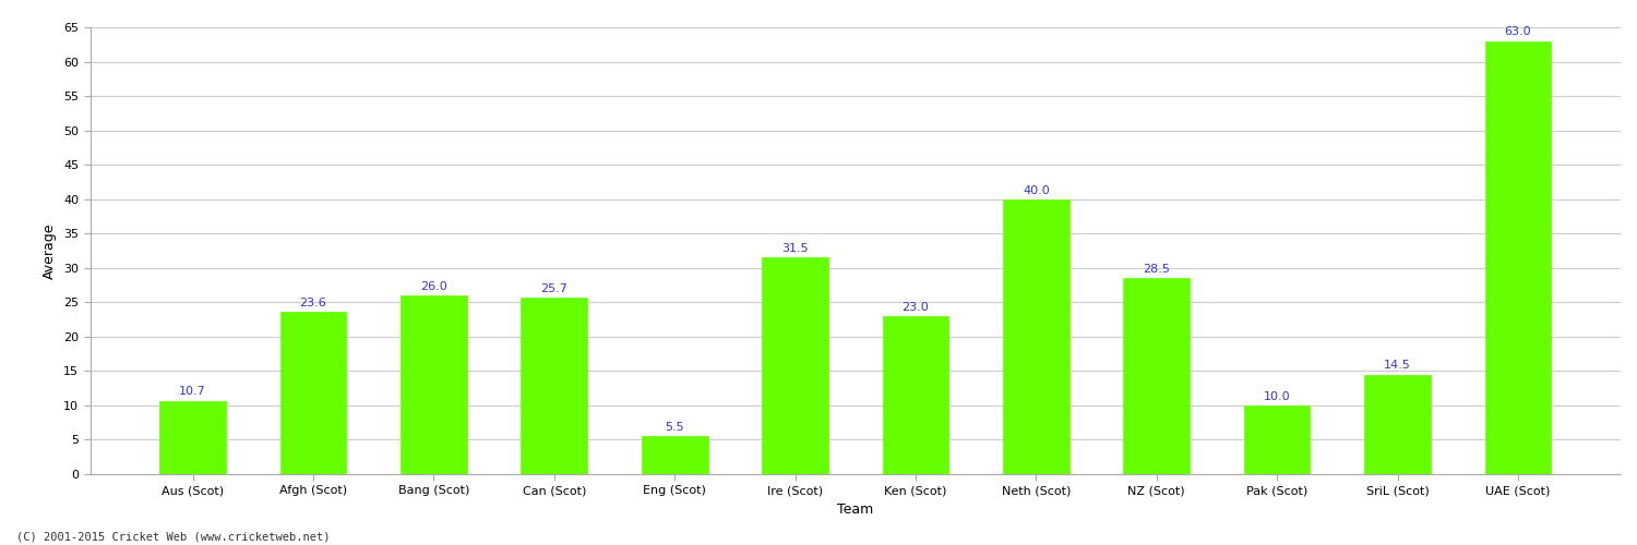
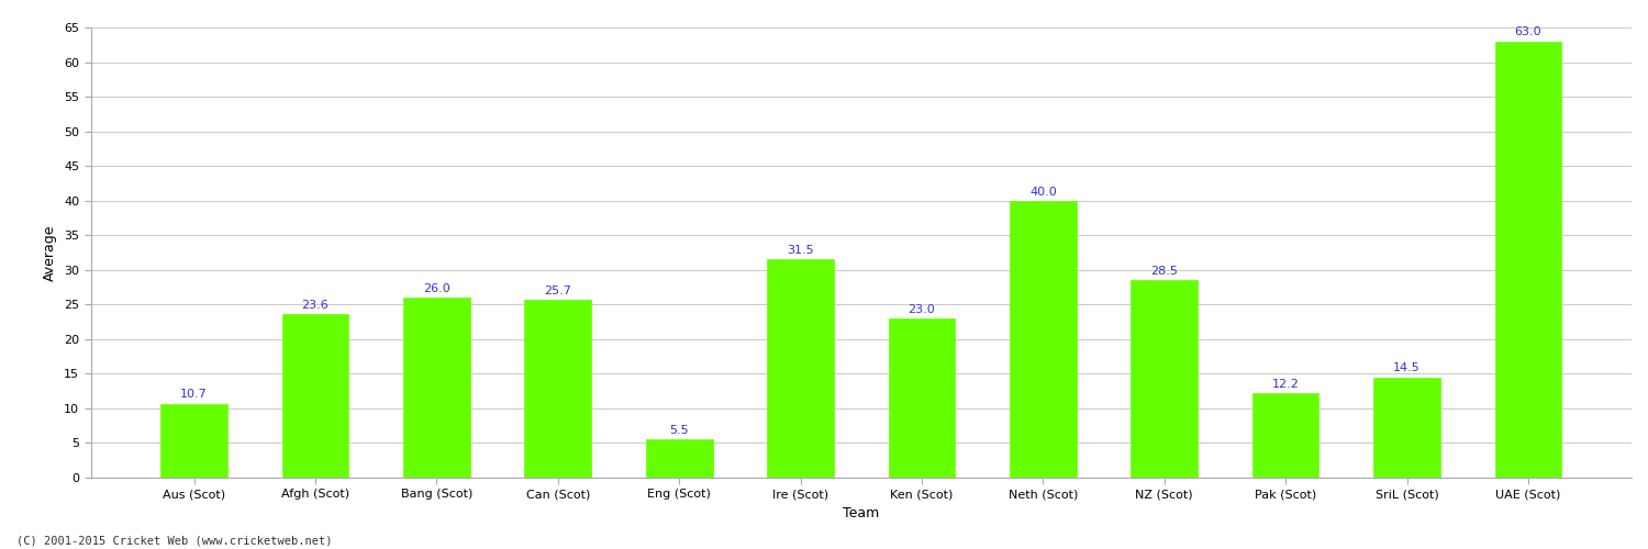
Pak (Scot): 10.0 -> 12.2
